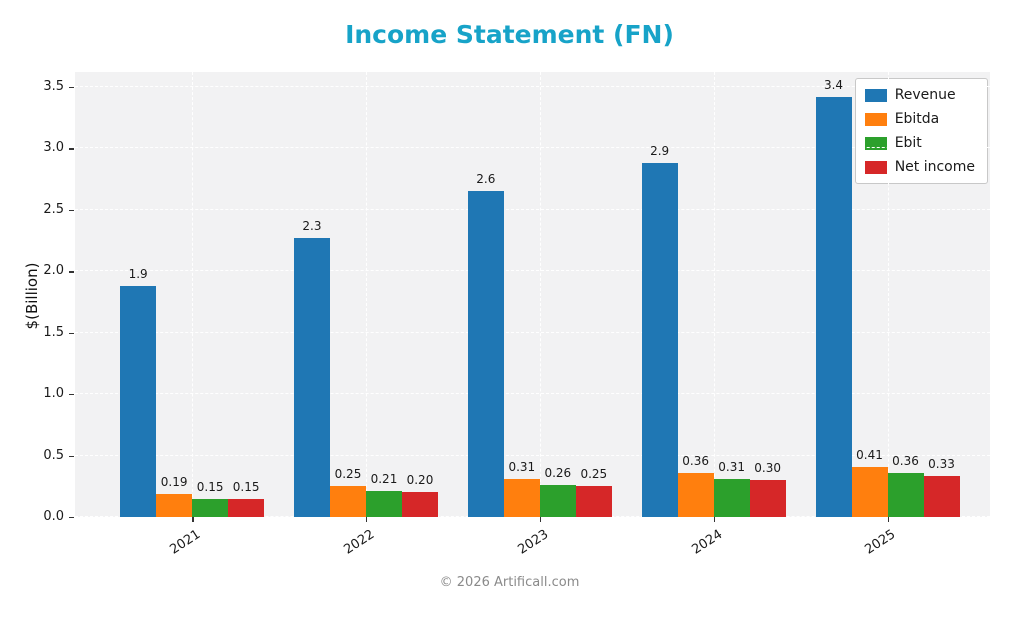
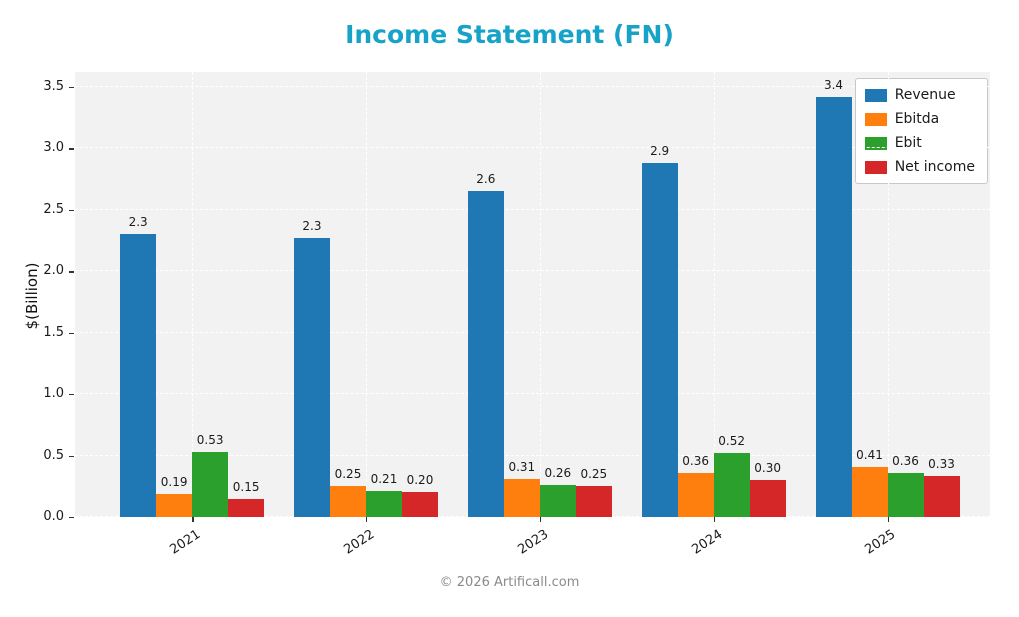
Revenue/2021: 1.9 -> 2.3
Ebit/2021: 0.15 -> 0.53
Ebit/2024: 0.31 -> 0.52
